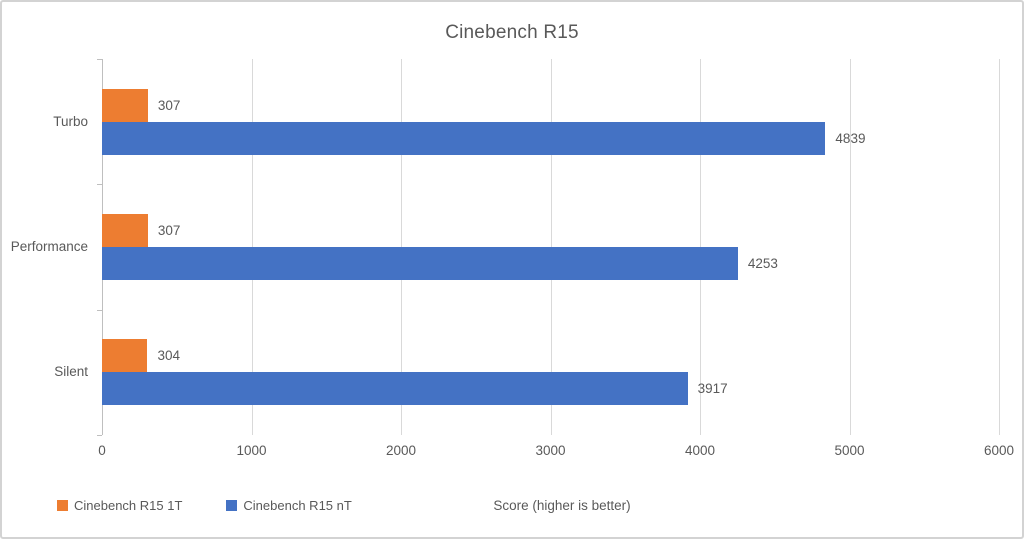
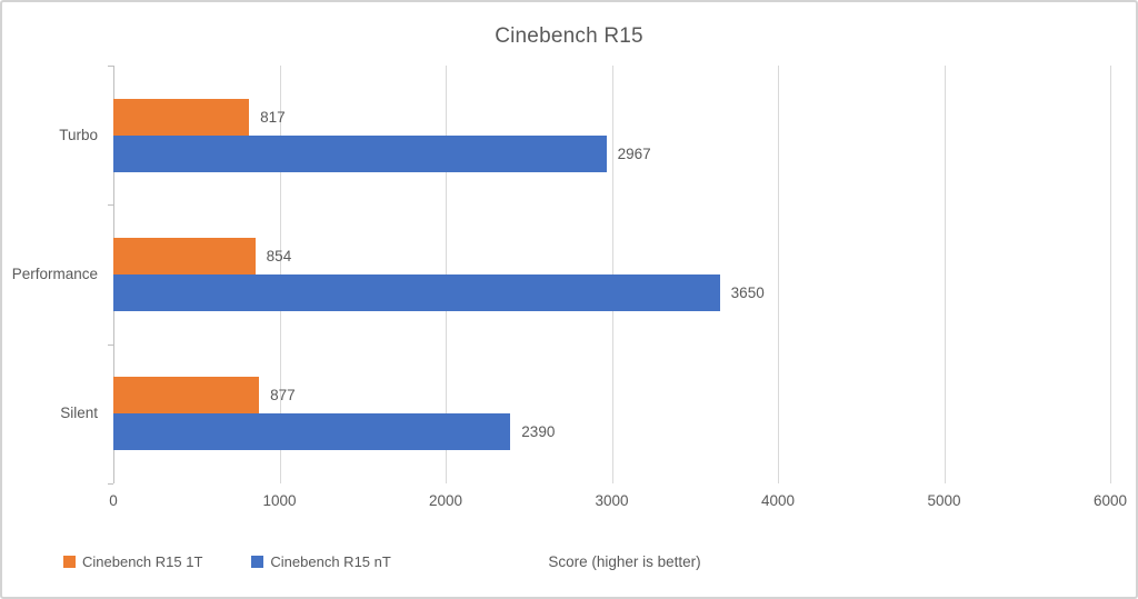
Cinebench R15 1T/Turbo: 307 -> 817
Cinebench R15 nT/Turbo: 4839 -> 2967
Cinebench R15 1T/Performance: 307 -> 854
Cinebench R15 nT/Performance: 4253 -> 3650
Cinebench R15 1T/Silent: 304 -> 877
Cinebench R15 nT/Silent: 3917 -> 2390
